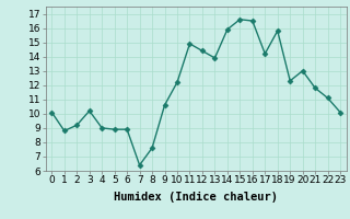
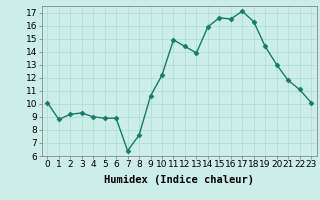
3: 10.2 -> 9.3
17: 14.2 -> 17.1
18: 15.8 -> 16.3
19: 12.3 -> 14.4
